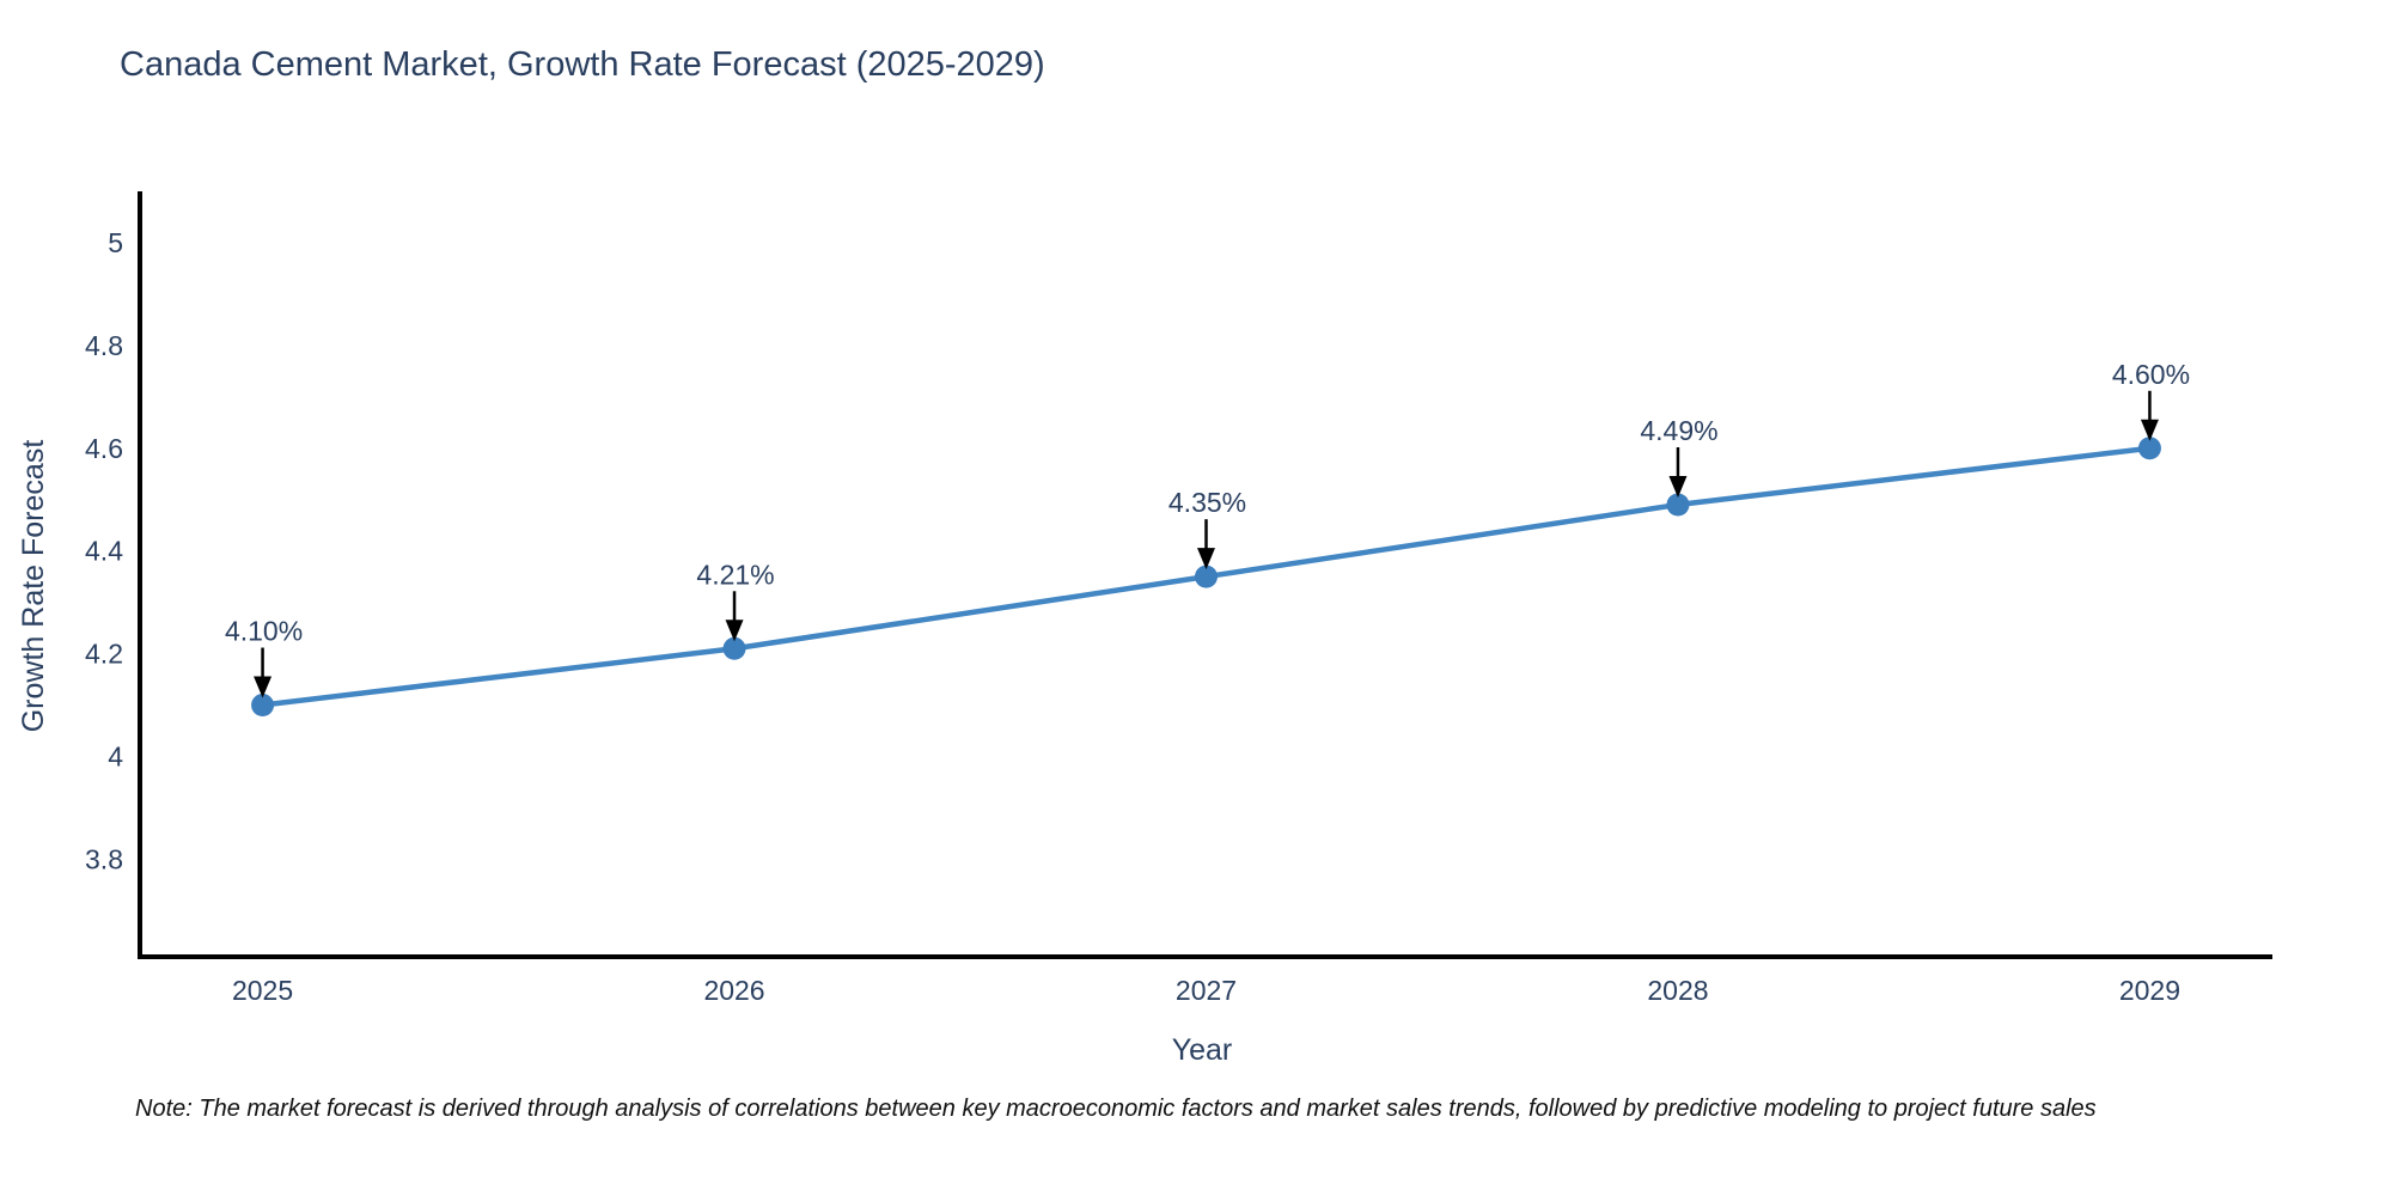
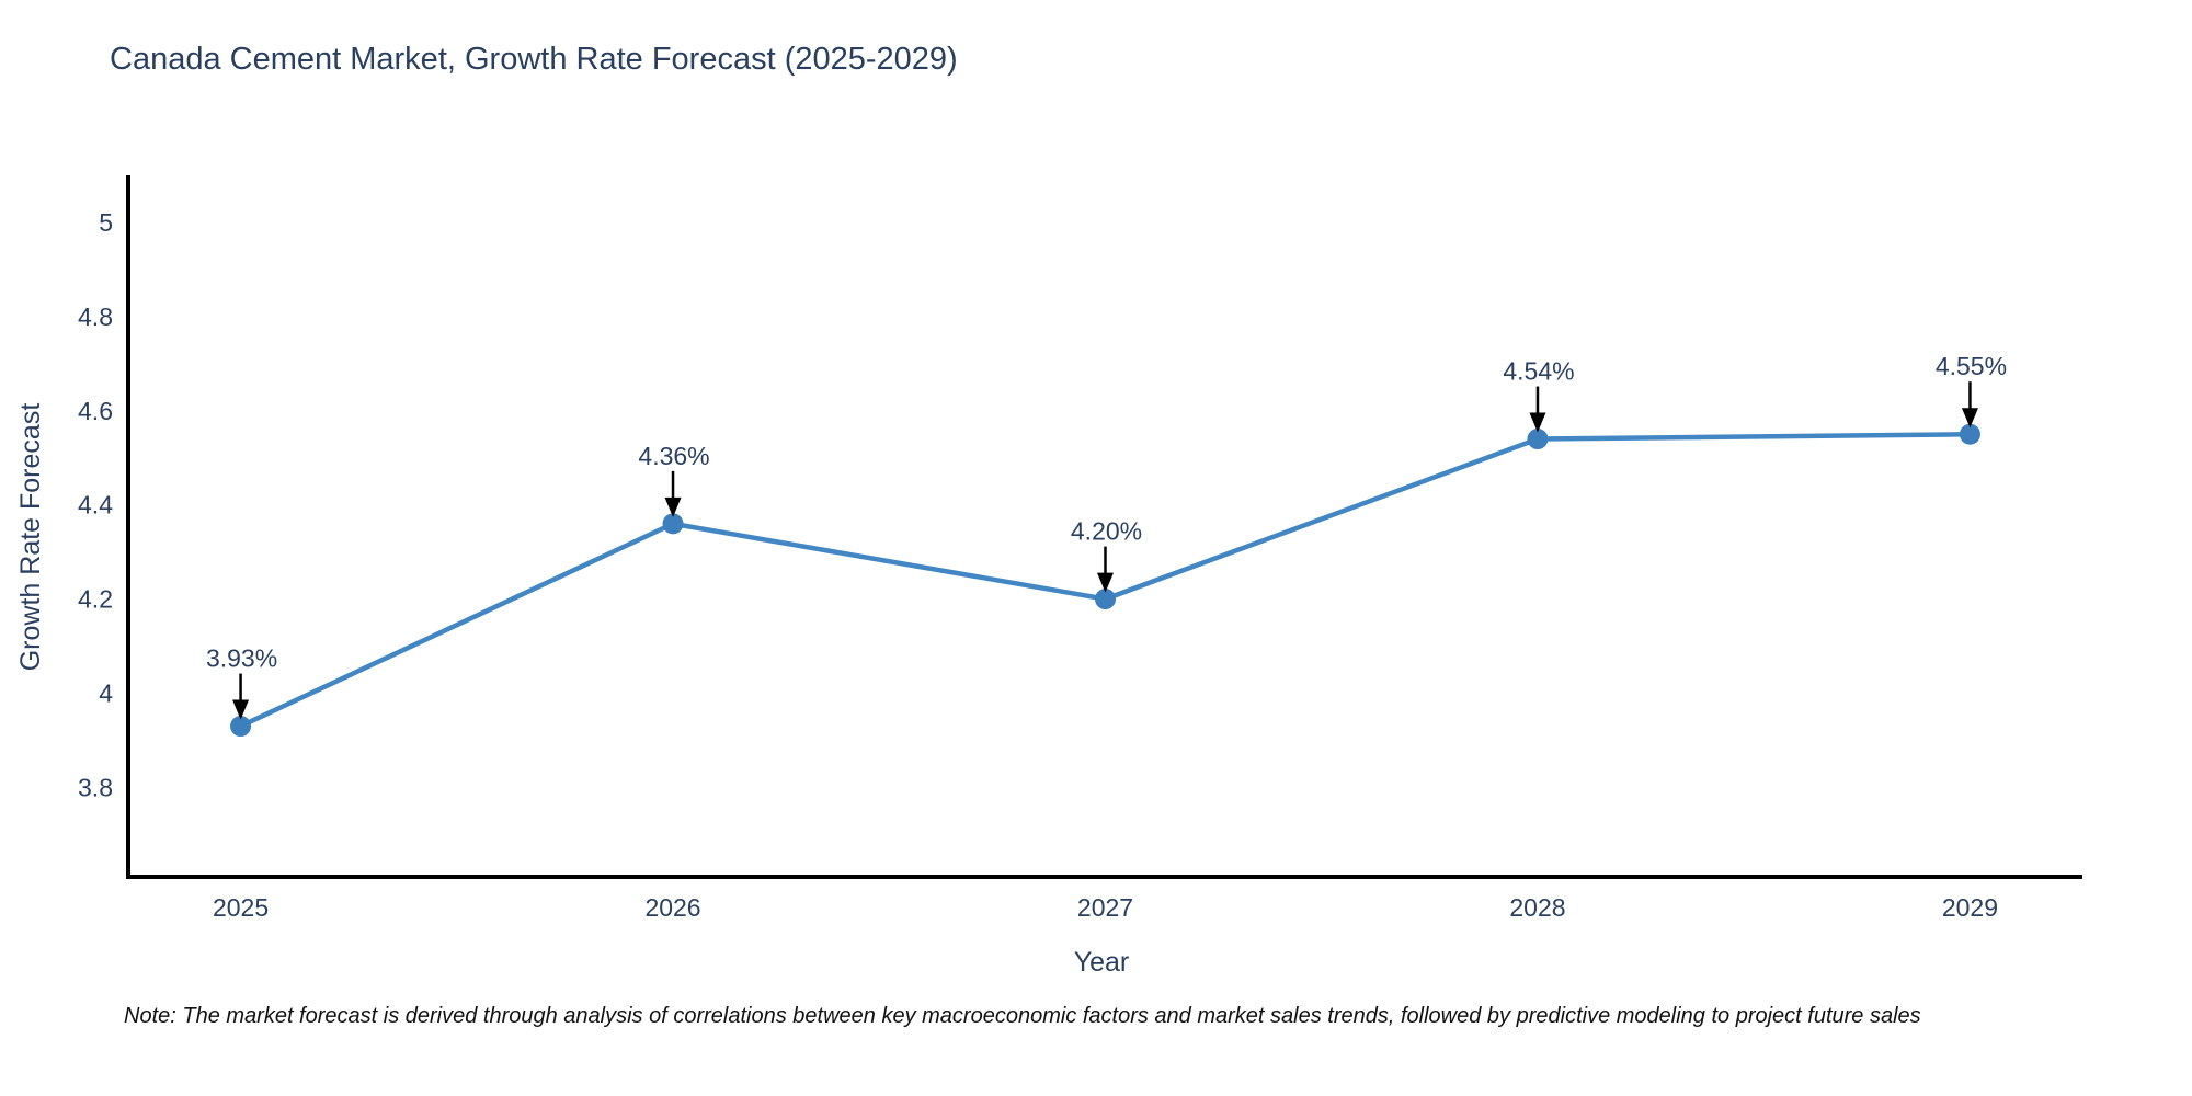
2025: 4.10% -> 3.93%
2026: 4.21% -> 4.36%
2027: 4.35% -> 4.20%
2028: 4.49% -> 4.54%
2029: 4.60% -> 4.55%
